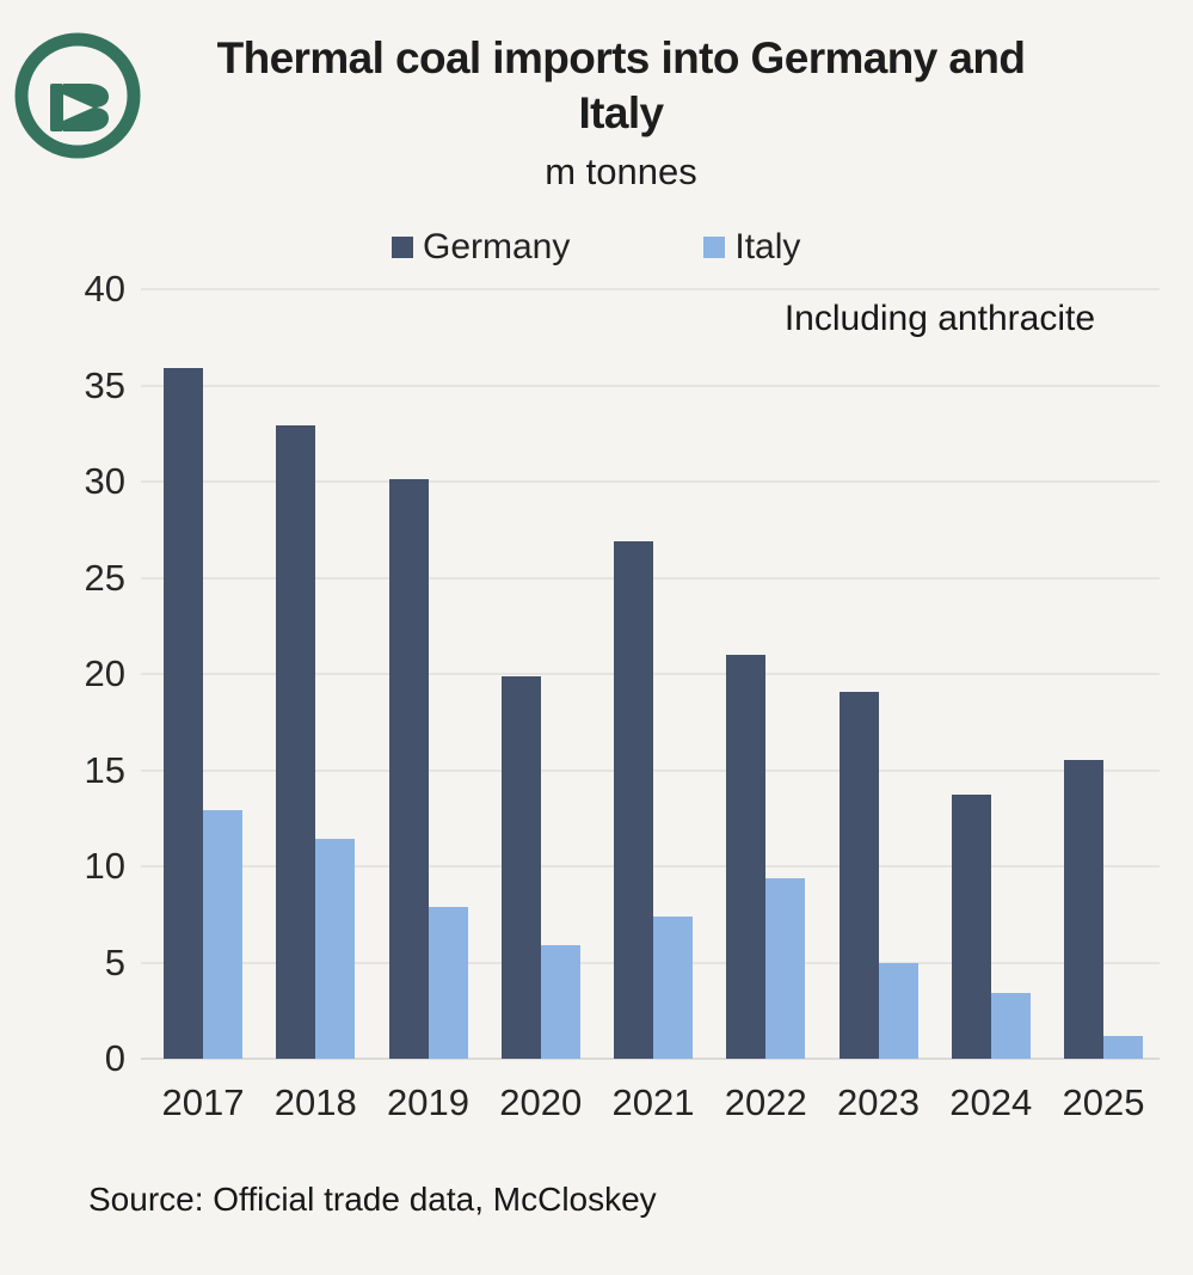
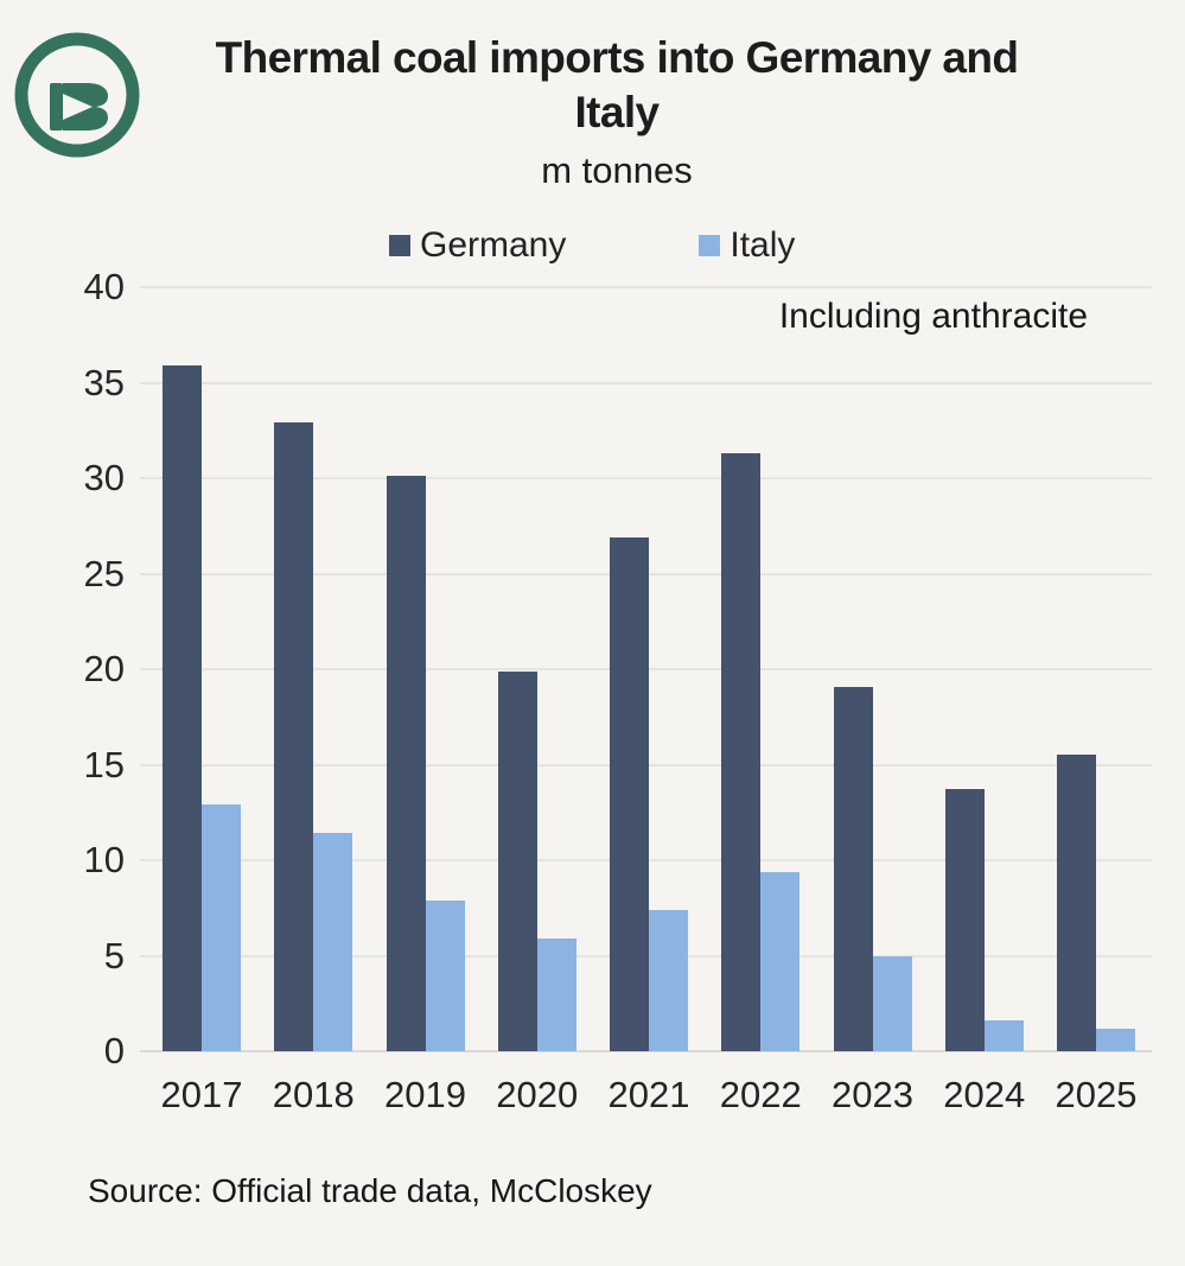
Germany/2022: 21.0 -> 31.3
Italy/2024: 3.4 -> 1.6
